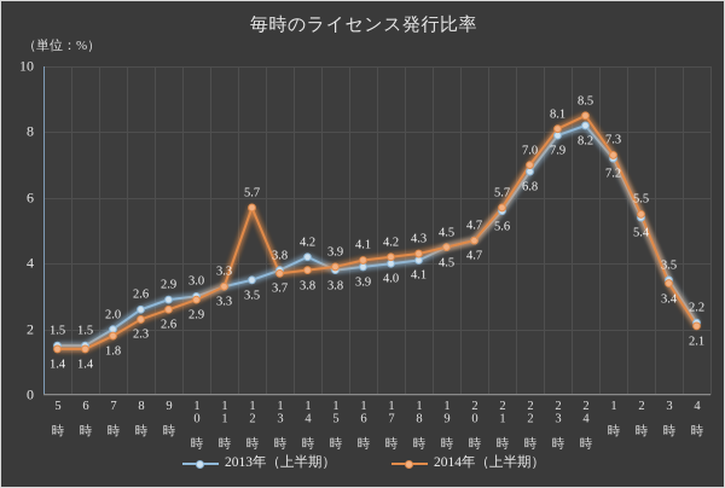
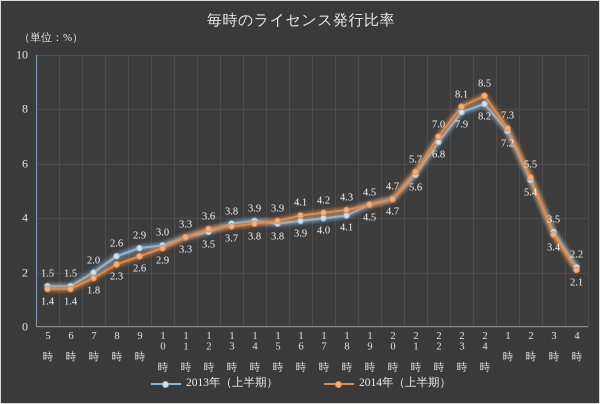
2014年（上半期）/12時: 5.7 -> 3.6
2013年（上半期）/14時: 4.2 -> 3.9
